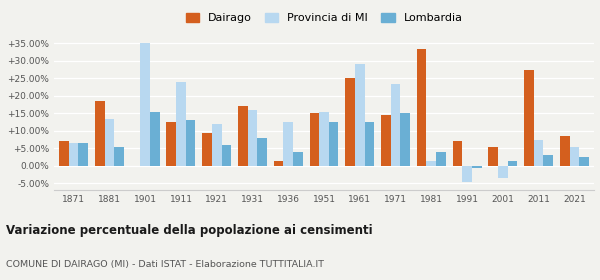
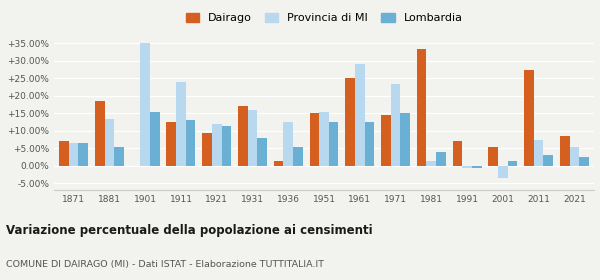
Lombardia/1921: 6.0% -> 11.5%
Lombardia/1936: 4.0% -> 5.5%
Provincia di MI/1991: -4.5% -> -0.5%
